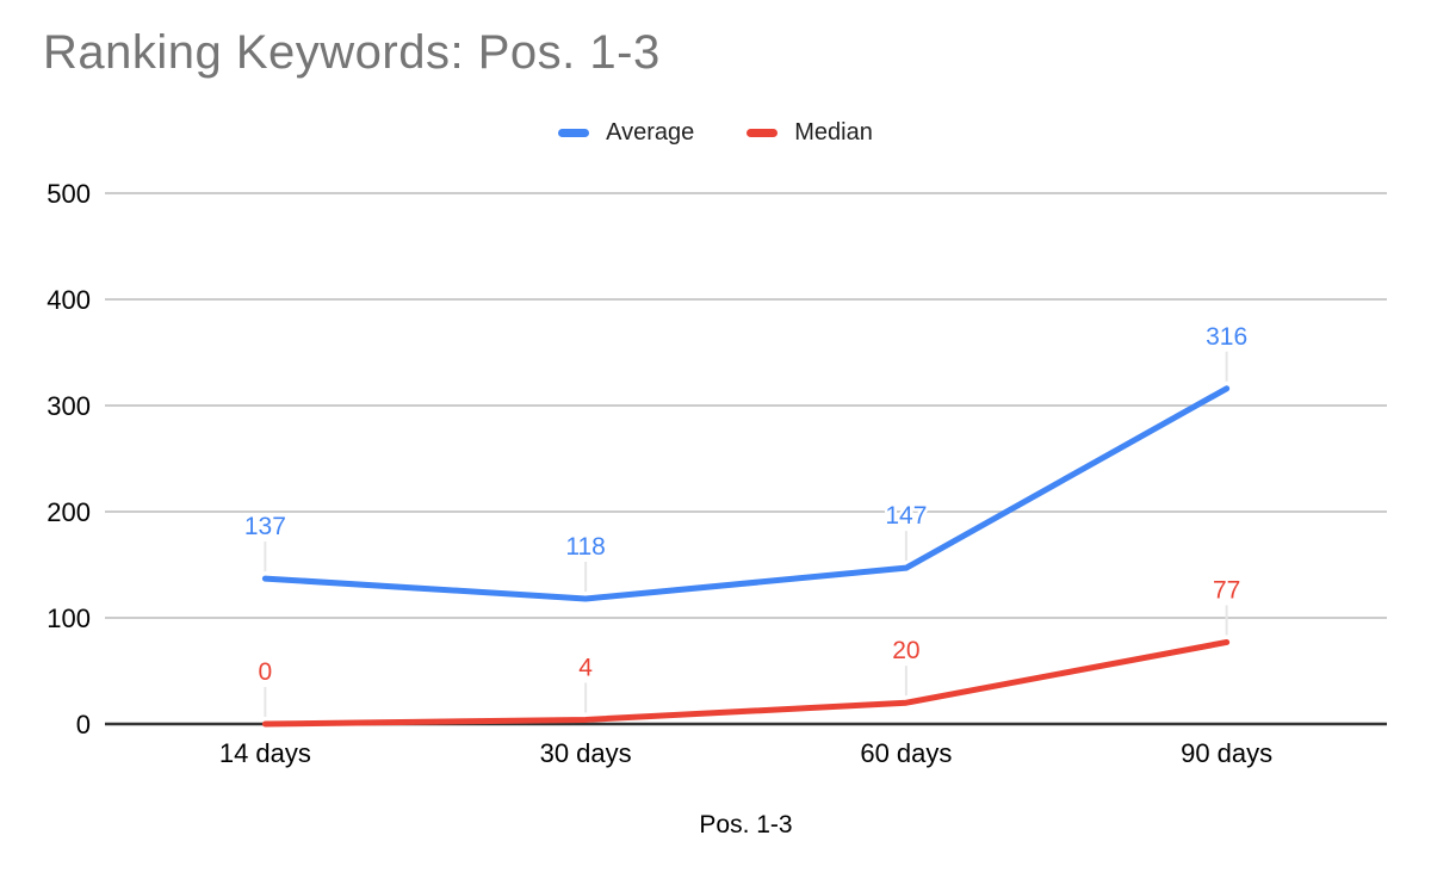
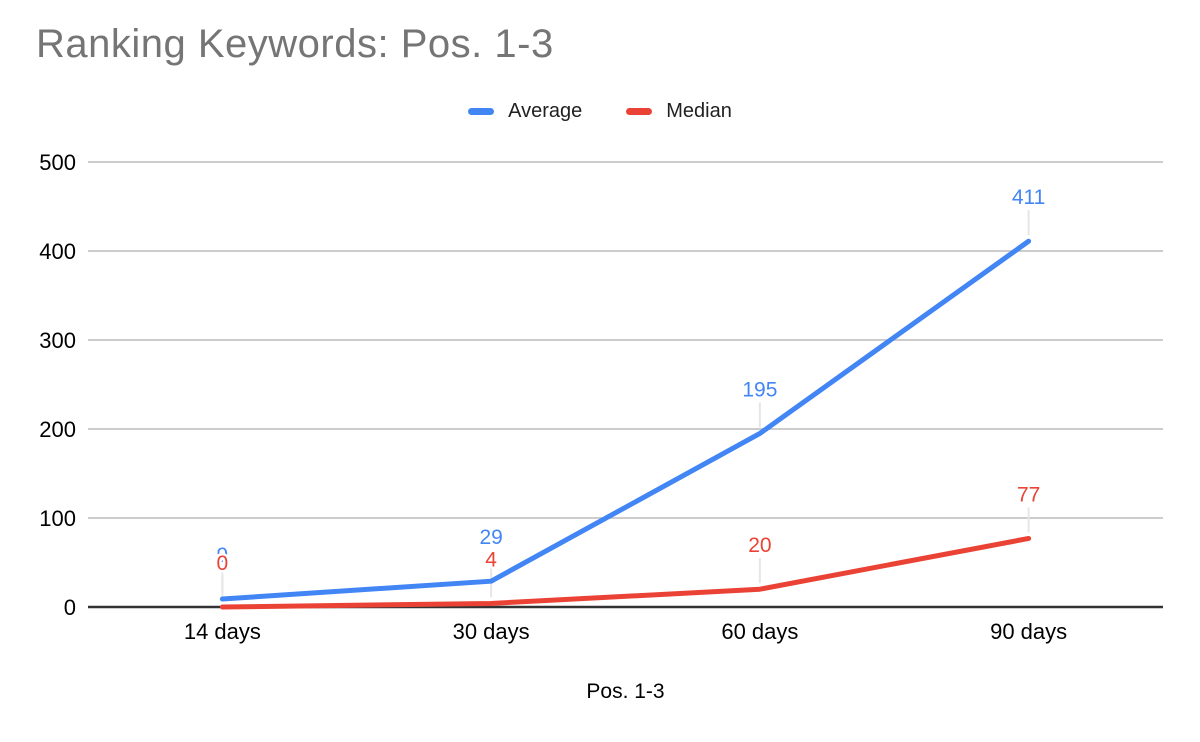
Average/14 days: 137 -> 9
Average/30 days: 118 -> 29
Average/60 days: 147 -> 195
Average/90 days: 316 -> 411
